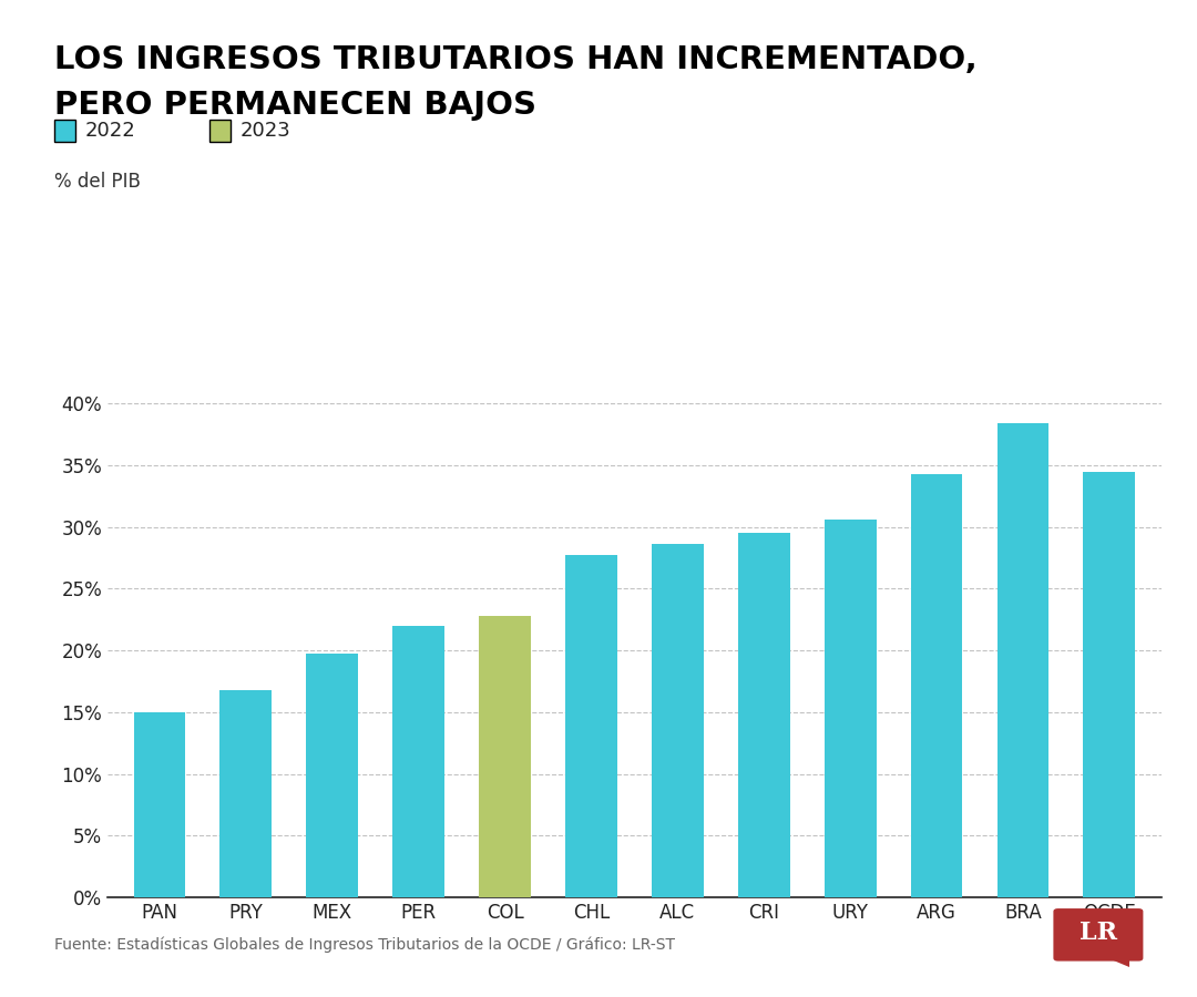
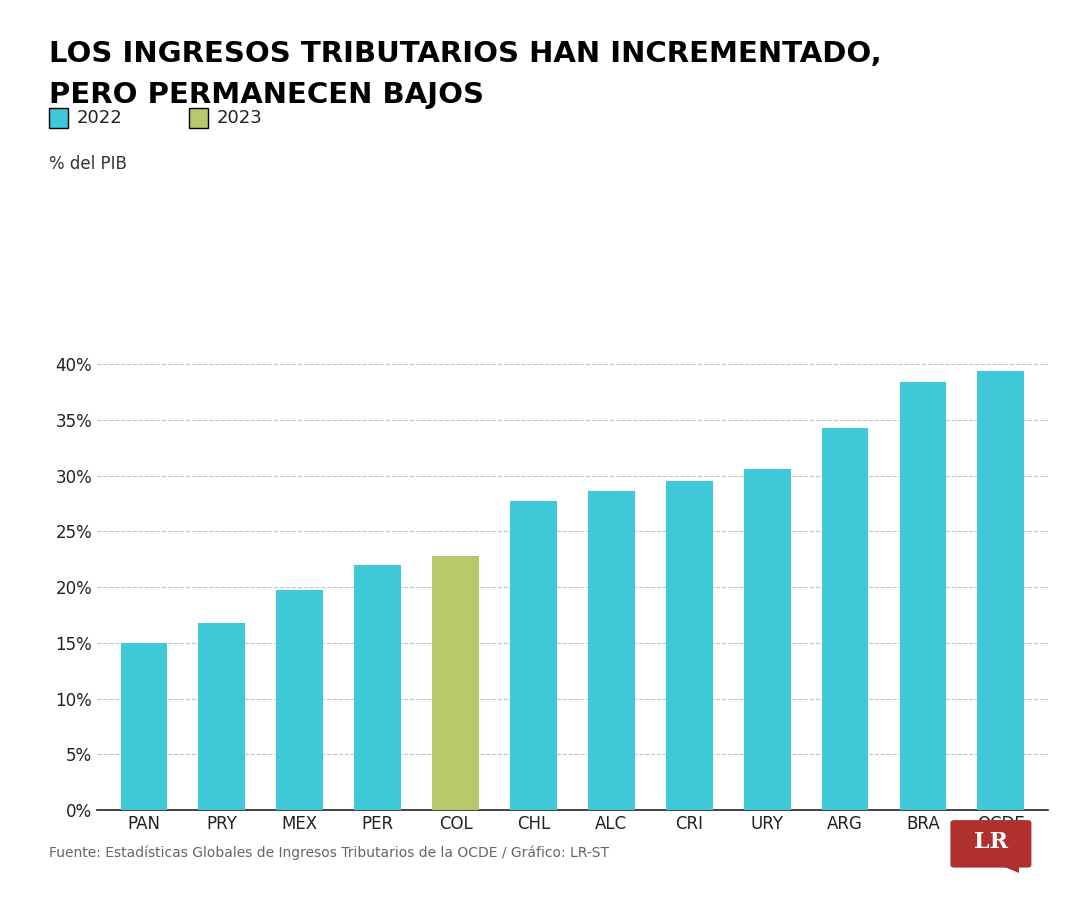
OCDE: 34.5% -> 39.4%
